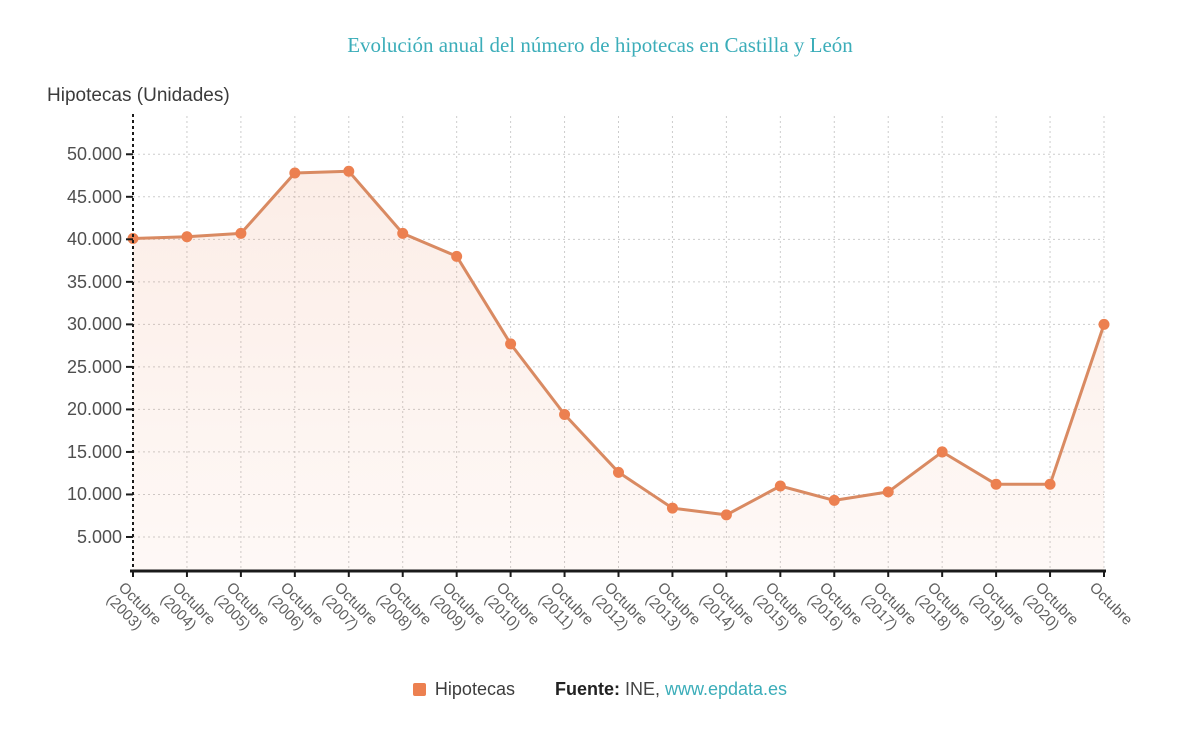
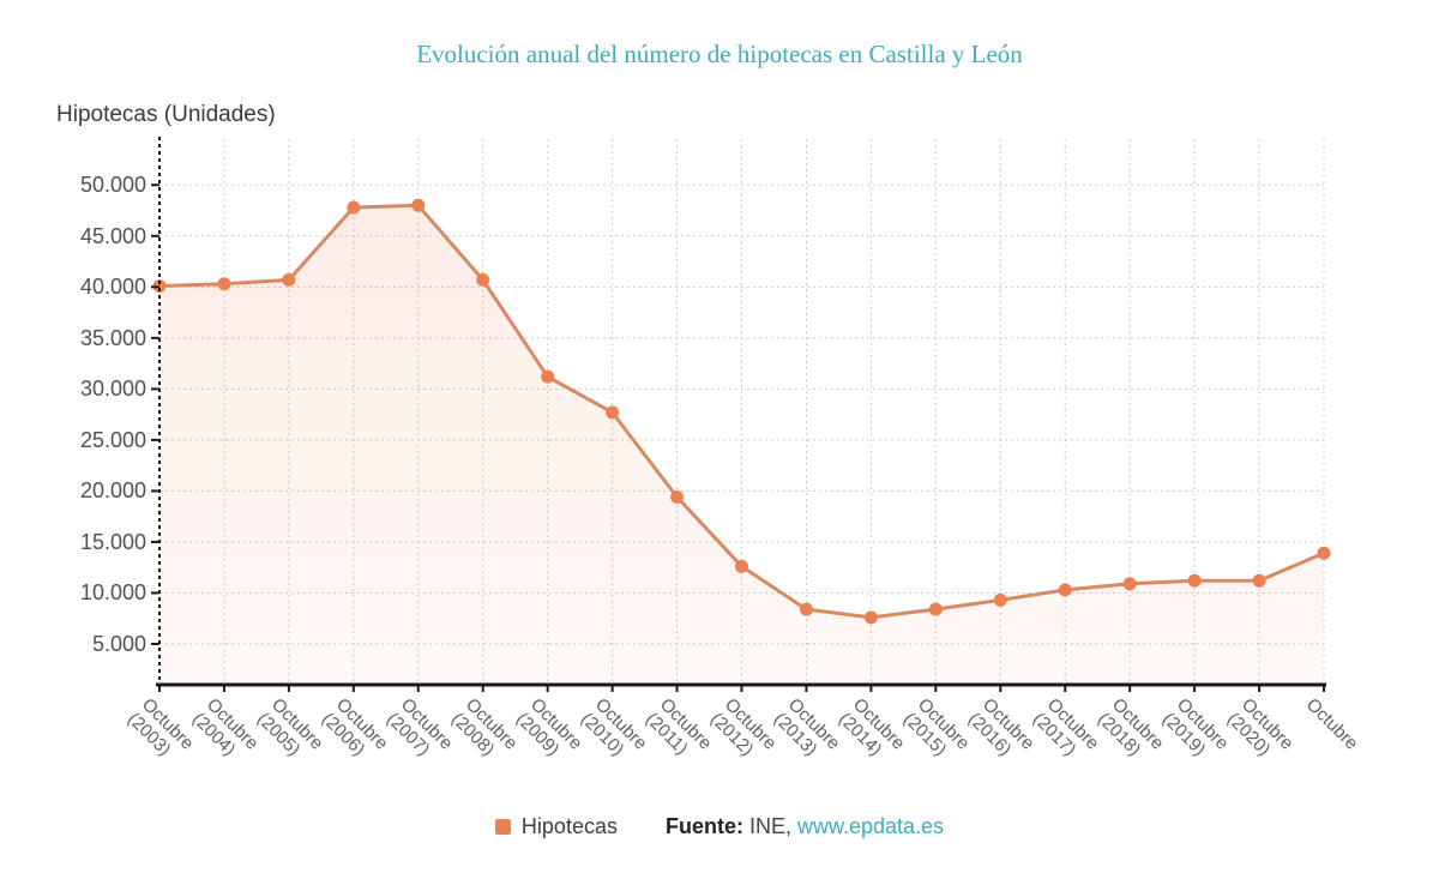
Octubre (2009): 38000 -> 31000
Octubre (2015): 11000 -> 8000
Octubre (2018): 15000 -> 11000
Octubre: 30000 -> 14000
